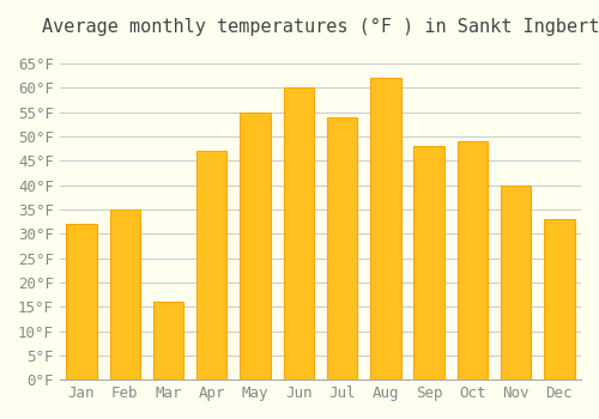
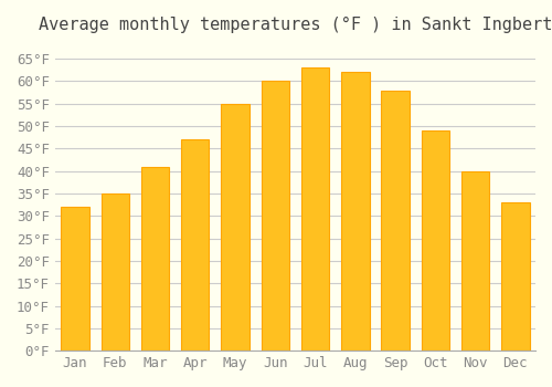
Mar: 16°F -> 41°F
Jul: 54°F -> 63°F
Sep: 48°F -> 58°F
